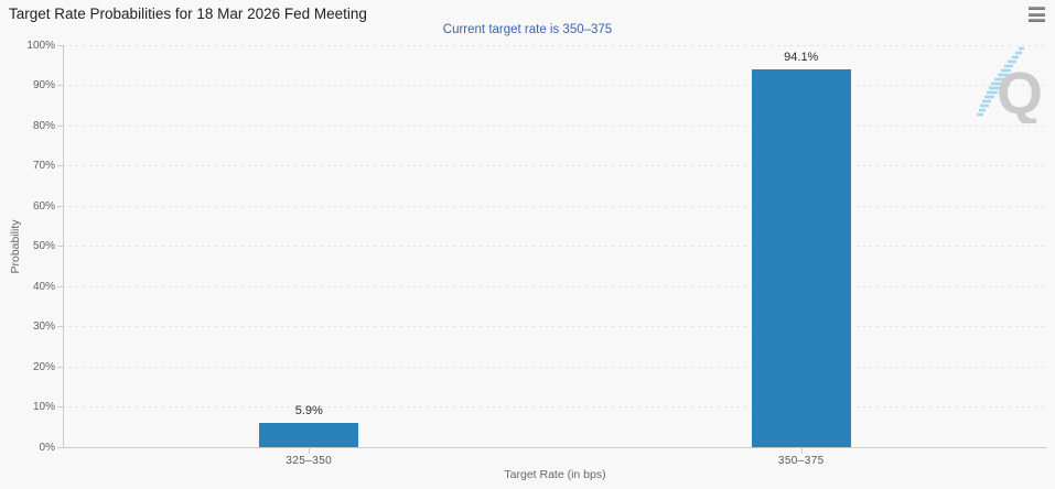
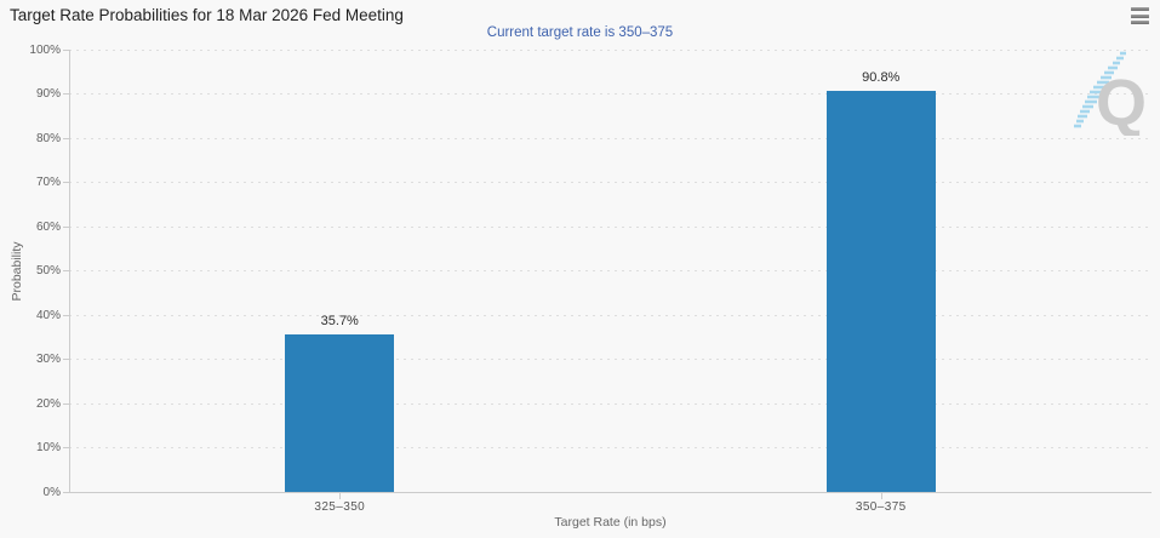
325–350: 5.9% -> 35.7%
350–375: 94.1% -> 90.8%
